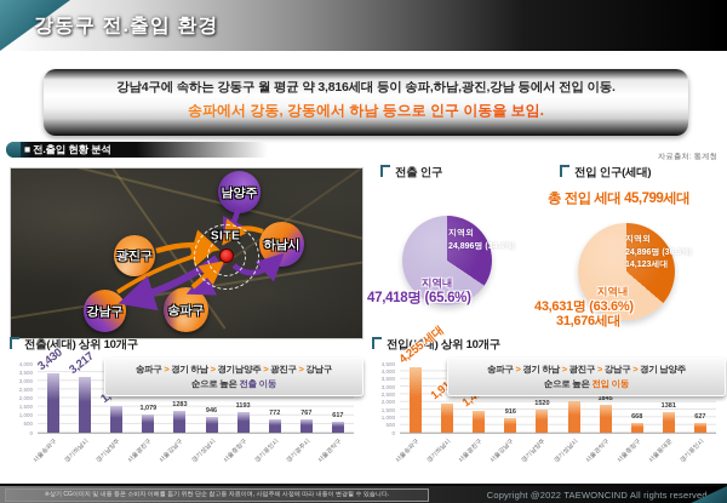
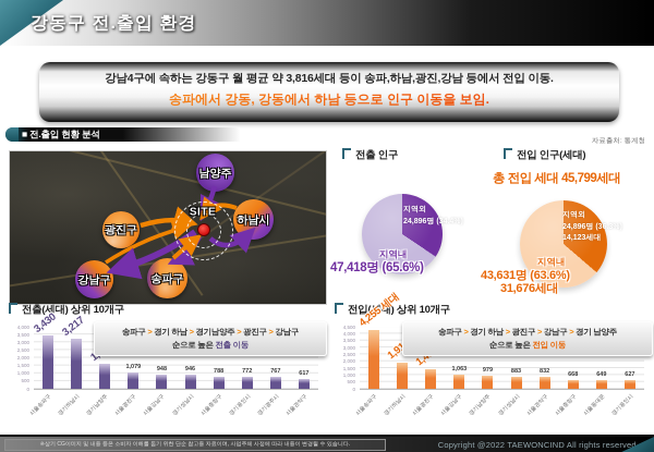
전출(세대) 상위 10개구/경기남양주: 1,512 -> 1,627
전출(세대) 상위 10개구/서울강남구: 1283 -> 948
전출(세대) 상위 10개구/서울중랑구: 1193 -> 788
전입(세대) 상위 10개구/서울강남구: 916 -> 1,063
전입(세대) 상위 10개구/경기남양주: 1520 -> 979
전입(세대) 상위 10개구/경기성남시: 2066 -> 883
전입(세대) 상위 10개구/서울관악구: 1845 -> 832
전입(세대) 상위 10개구/서울동대문: 1381 -> 649
